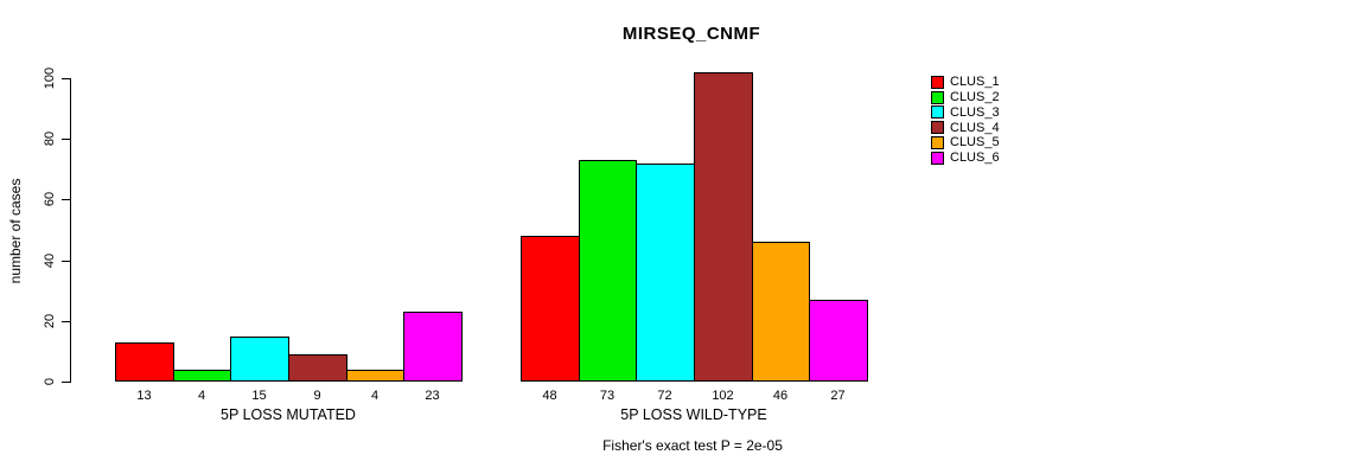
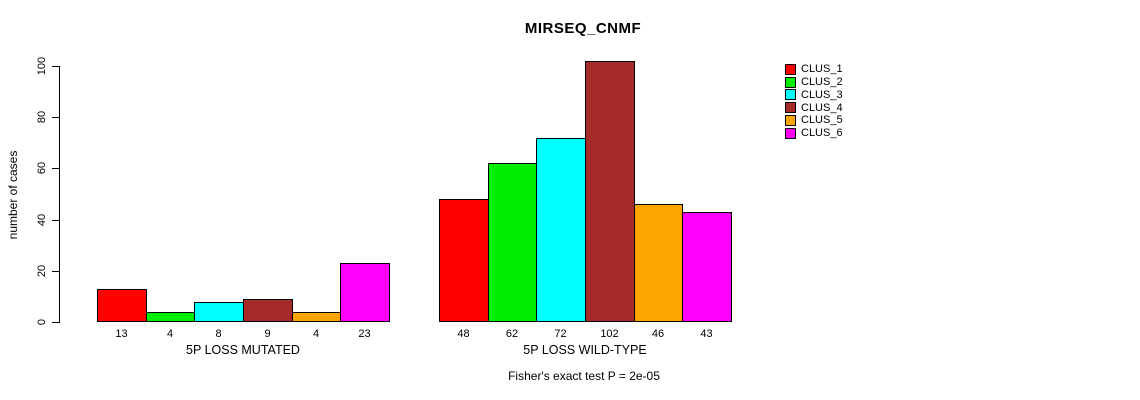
CLUS_3/5P LOSS MUTATED: 15 -> 8
CLUS_2/5P LOSS WILD-TYPE: 73 -> 62
CLUS_6/5P LOSS WILD-TYPE: 27 -> 43
